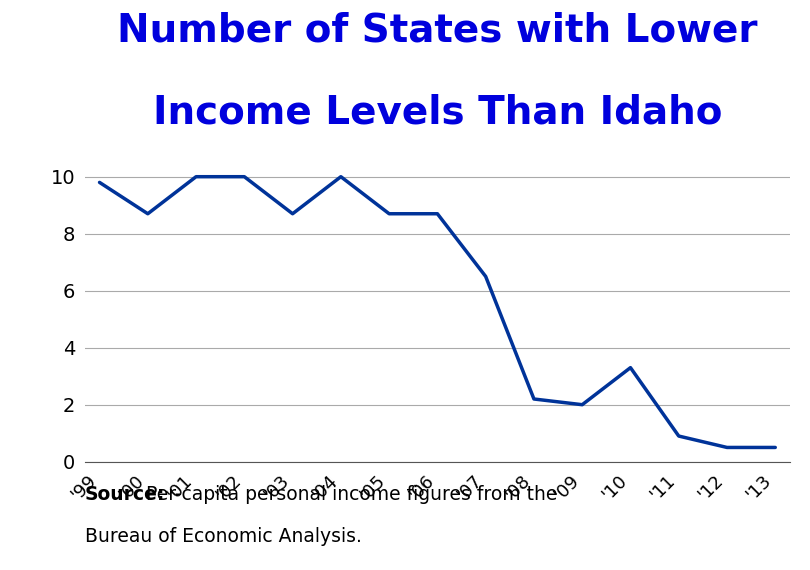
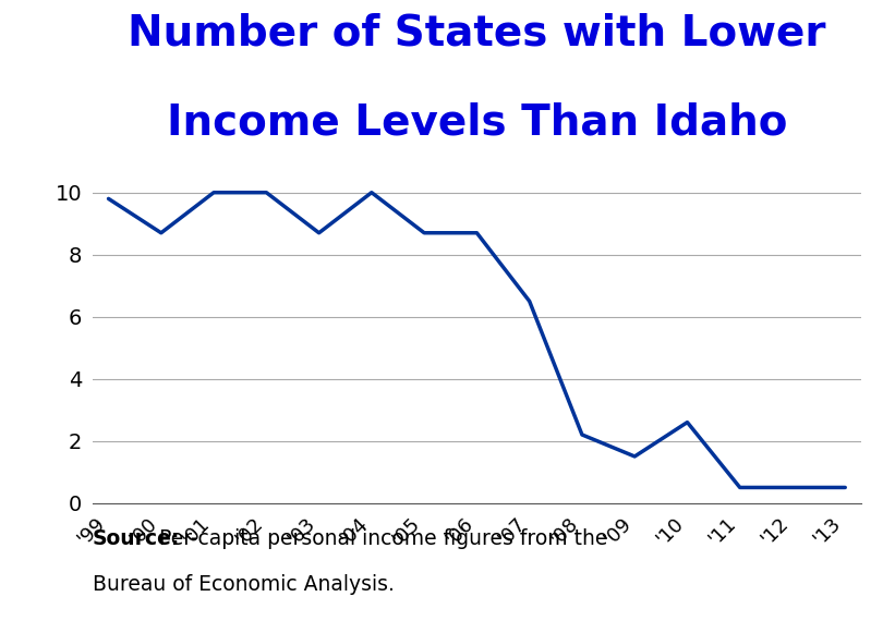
'09: 2.0 -> 1.5
'10: 3.3 -> 2.6
'11: 0.9 -> 0.5
